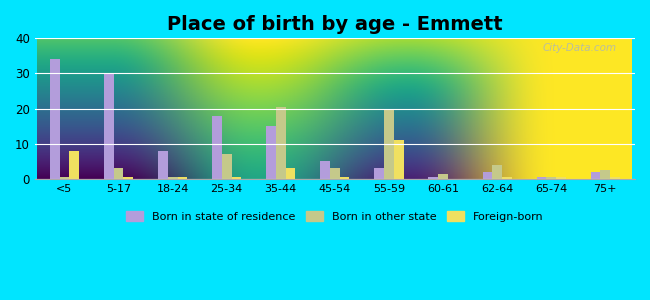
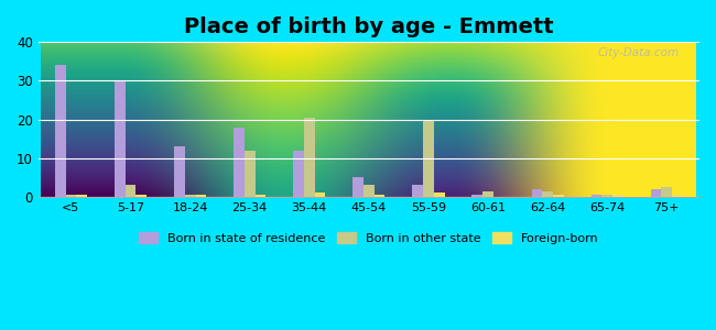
Foreign-born/<5: 8.0 -> 0.5
Born in state of residence/18-24: 8.0 -> 13.0
Born in other state/25-34: 7.0 -> 12.0
Born in state of residence/35-44: 15.0 -> 12.0
Foreign-born/35-44: 3.0 -> 1.0
Foreign-born/55-59: 11.0 -> 1.0
Born in other state/62-64: 4.0 -> 1.5
